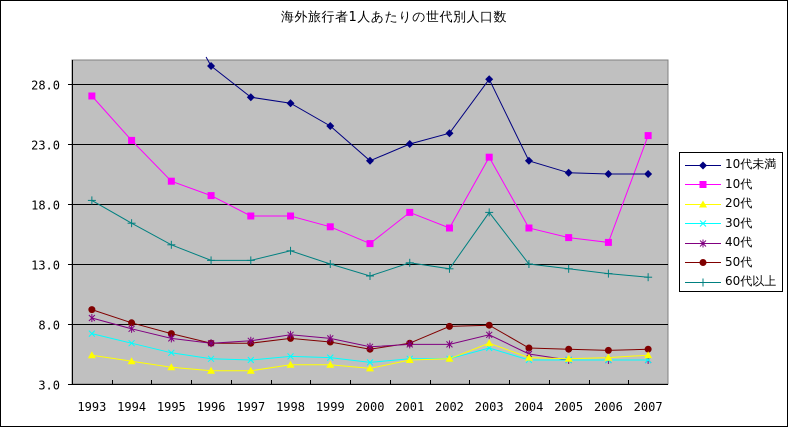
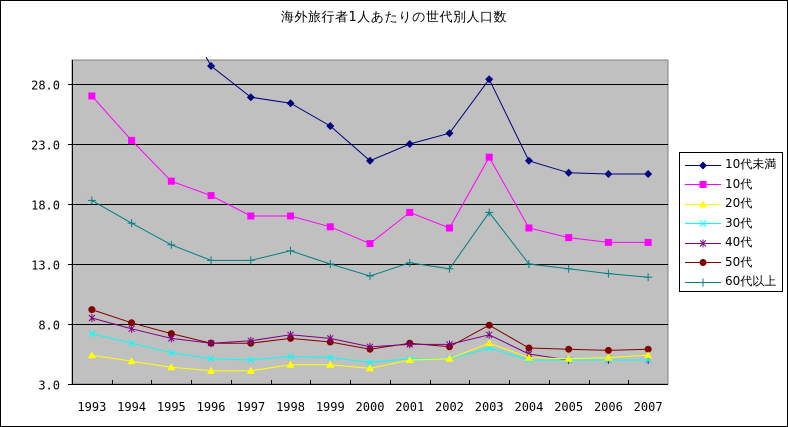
50代/2002: 7.8 -> 6.1
10代/2007: 23.7 -> 14.8
